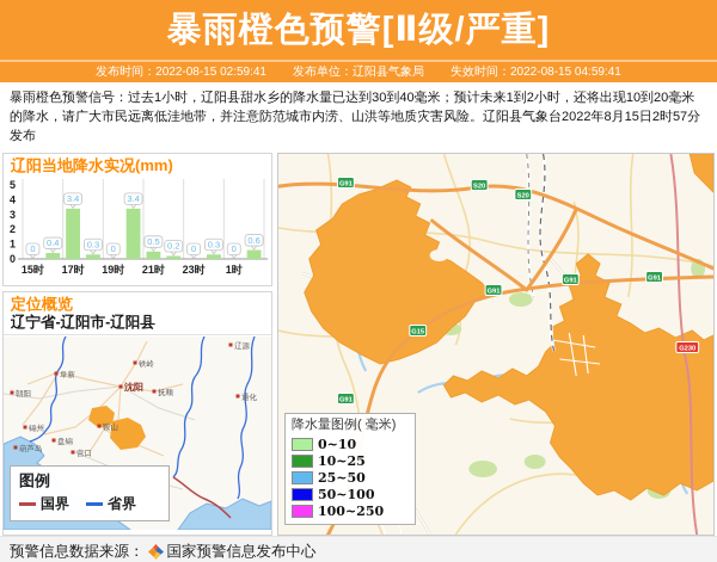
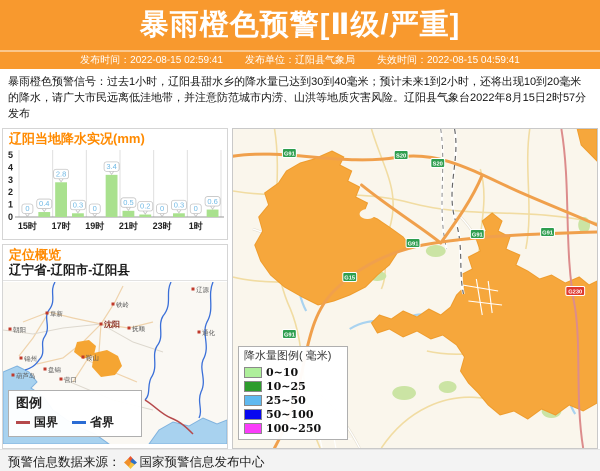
17时: 3.4 -> 2.8
